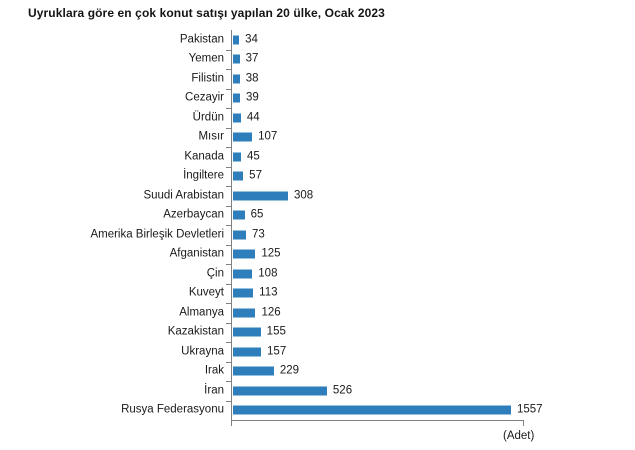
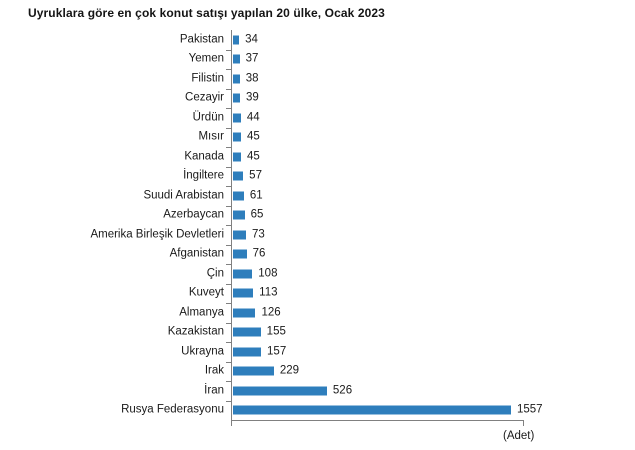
Mısır: 107 -> 45
Suudi Arabistan: 308 -> 61
Afganistan: 125 -> 76
